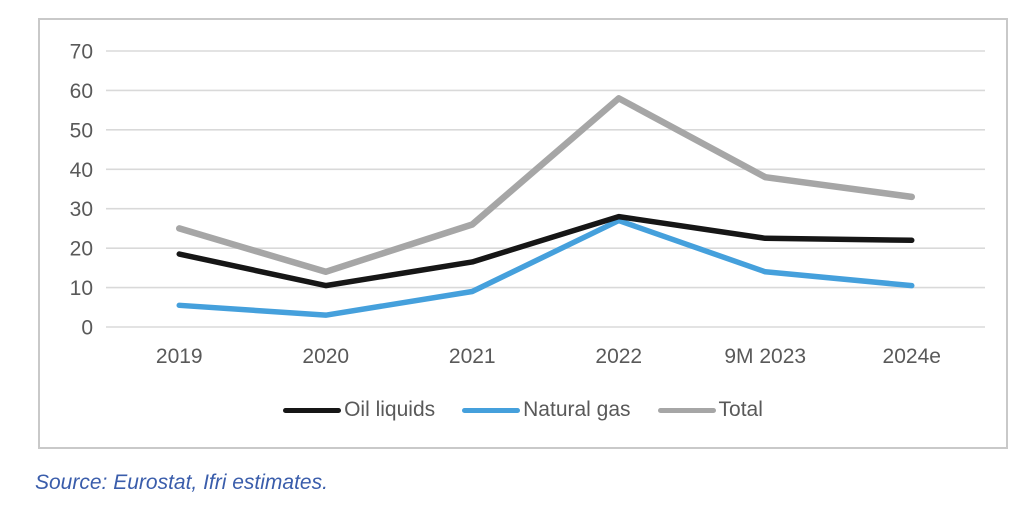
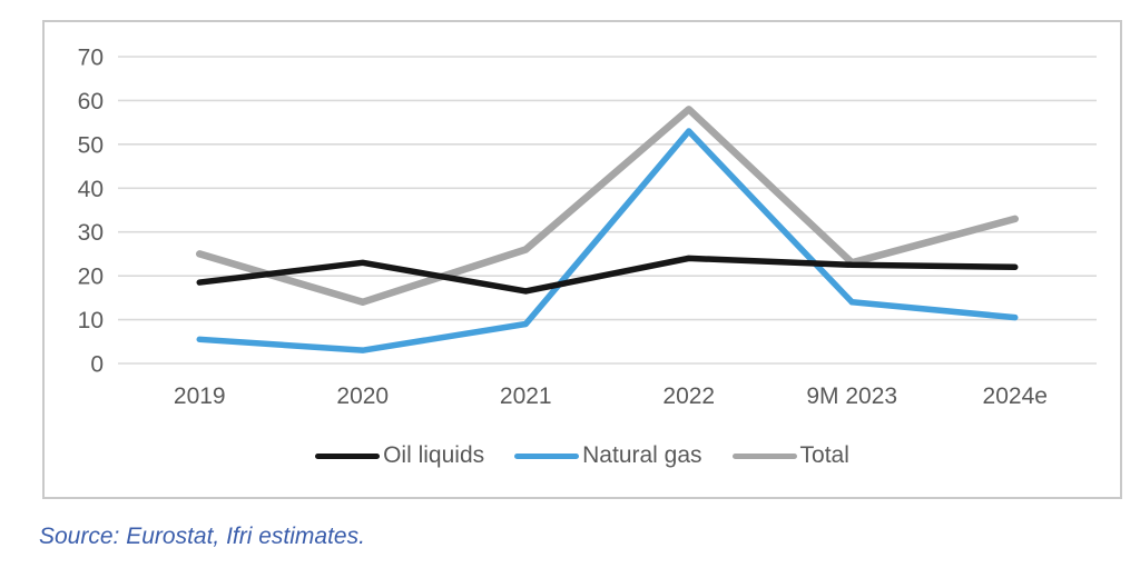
Oil liquids/2020: 10 -> 23
Oil liquids/2022: 28 -> 24
Natural gas/2022: 27 -> 53
Total/9M 2023: 38 -> 23
